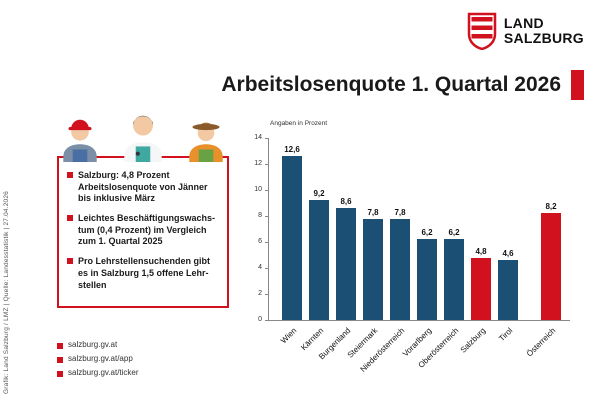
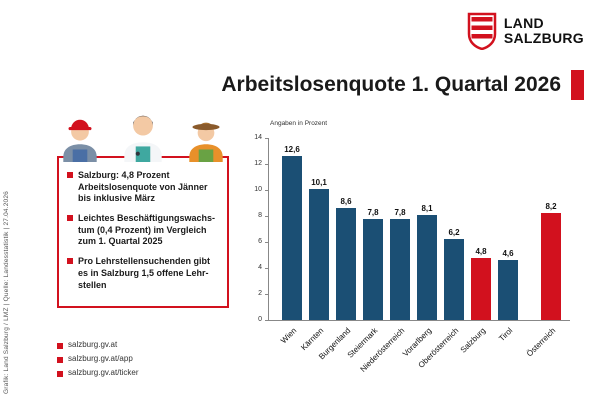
Kärnten: 9,2 -> 10,1
Vorarlberg: 6,2 -> 8,1
